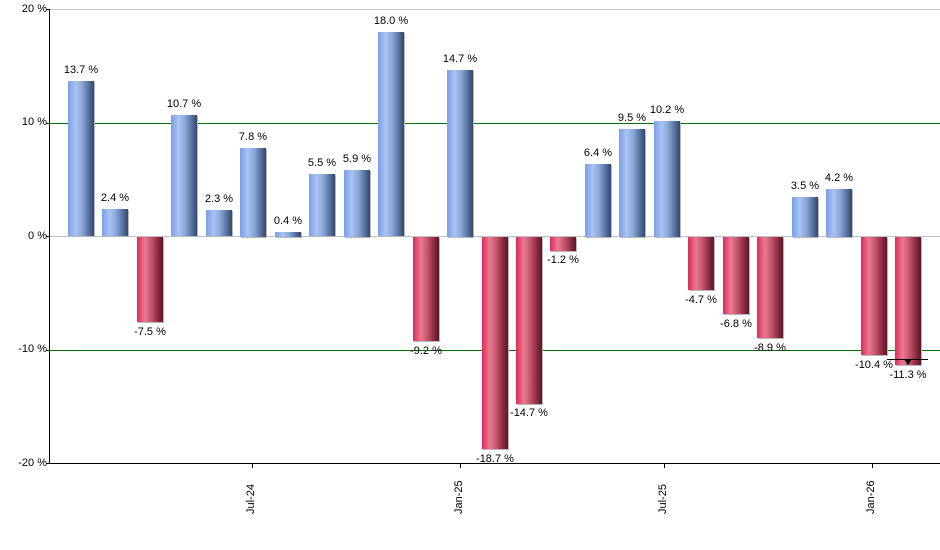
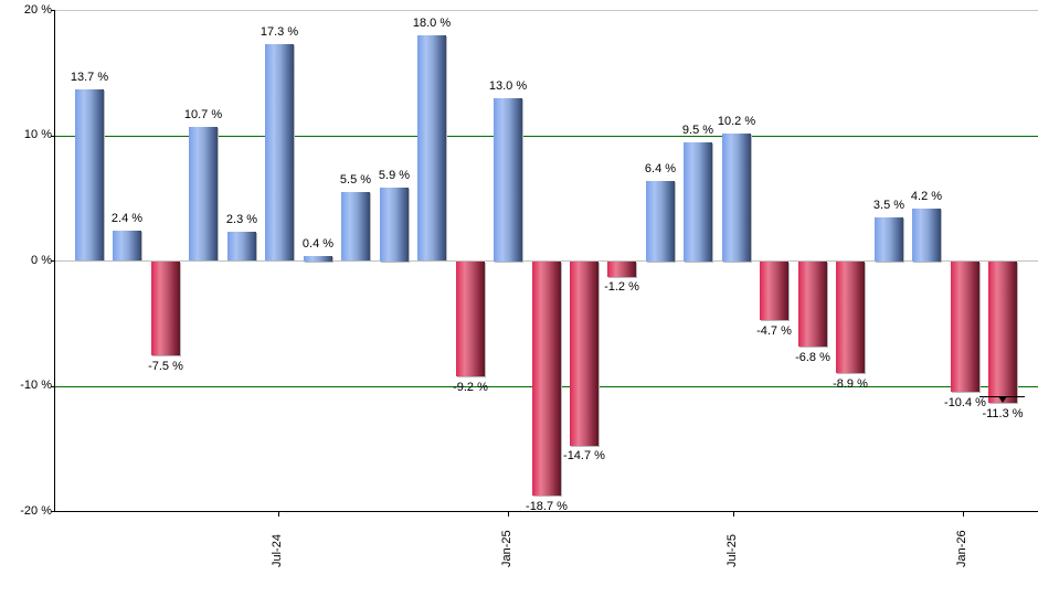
Jul-24: 7.8 -> 17.3
Jan-25: 14.7 -> 13.0
